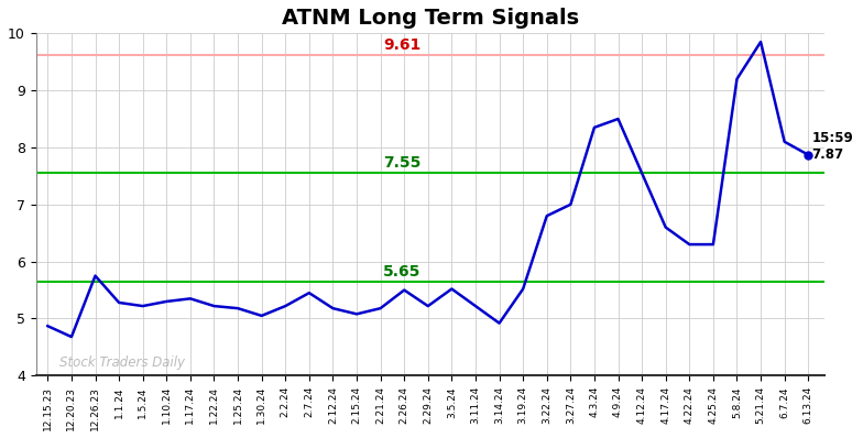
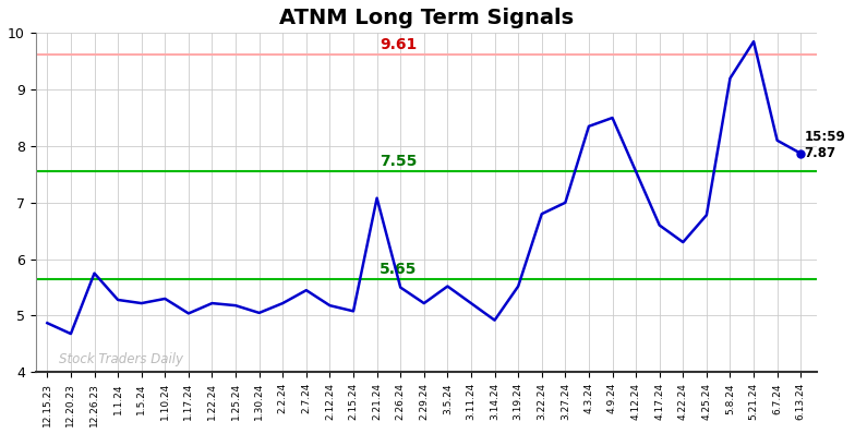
1.17.24: 5.35 -> 5.04
2.21.24: 5.18 -> 7.08
4.25.24: 6.30 -> 6.78
